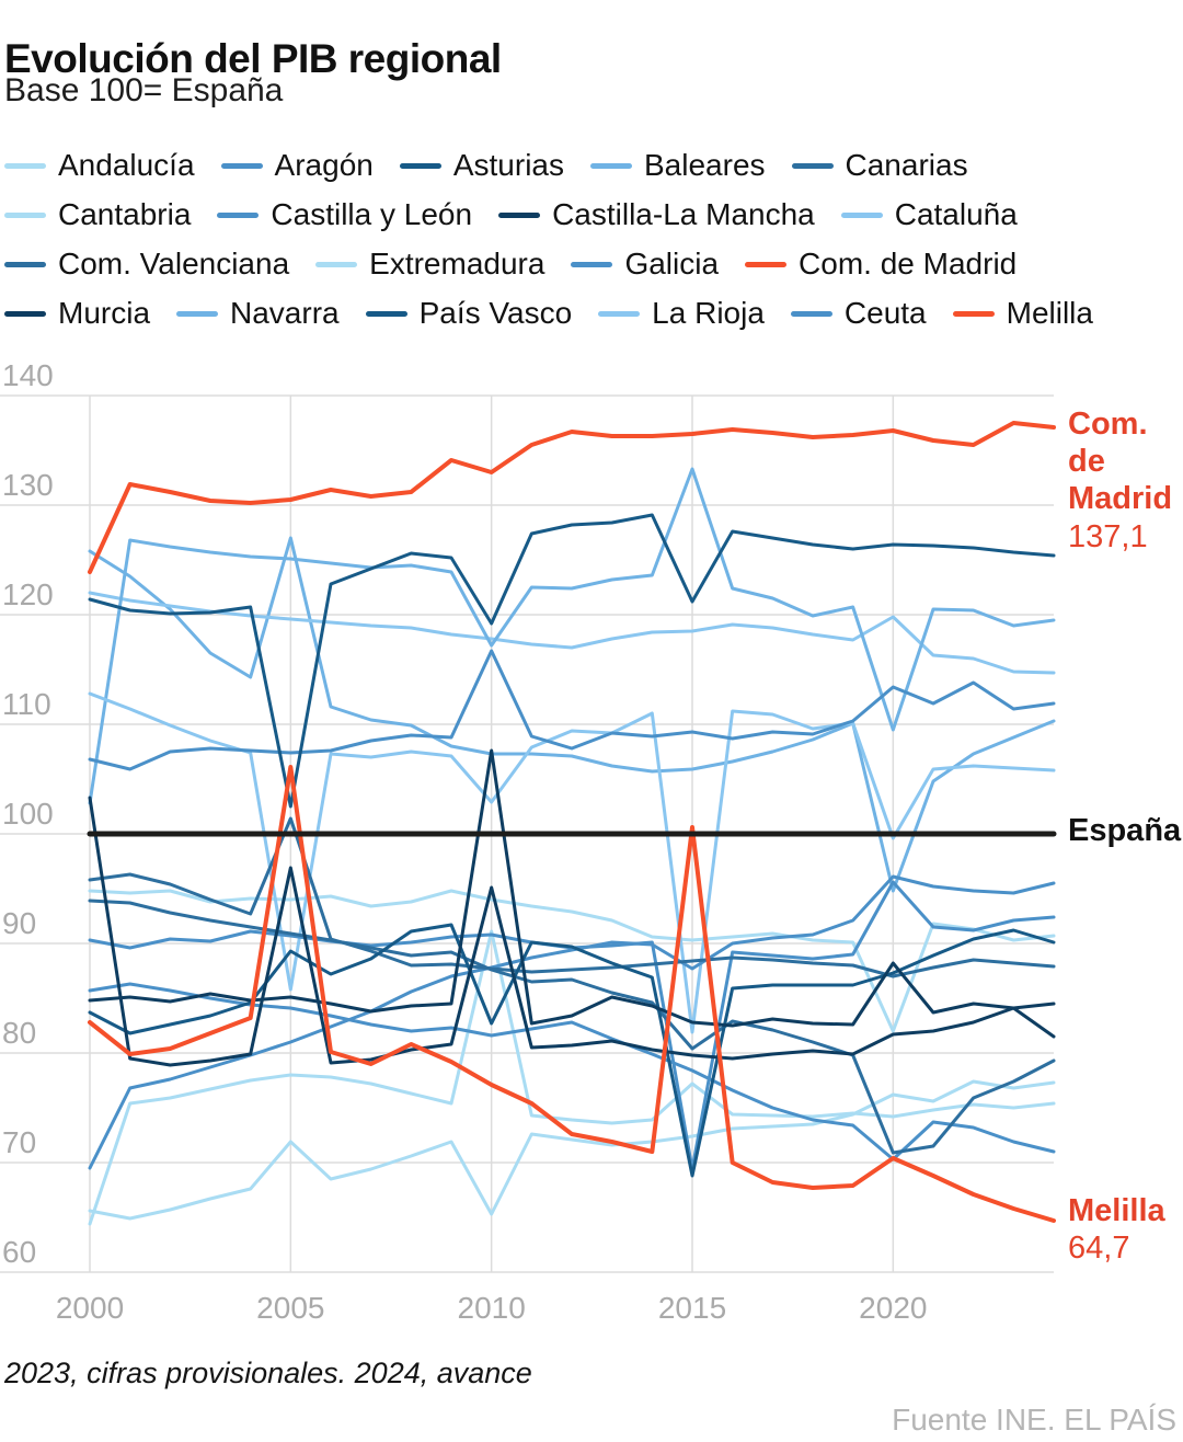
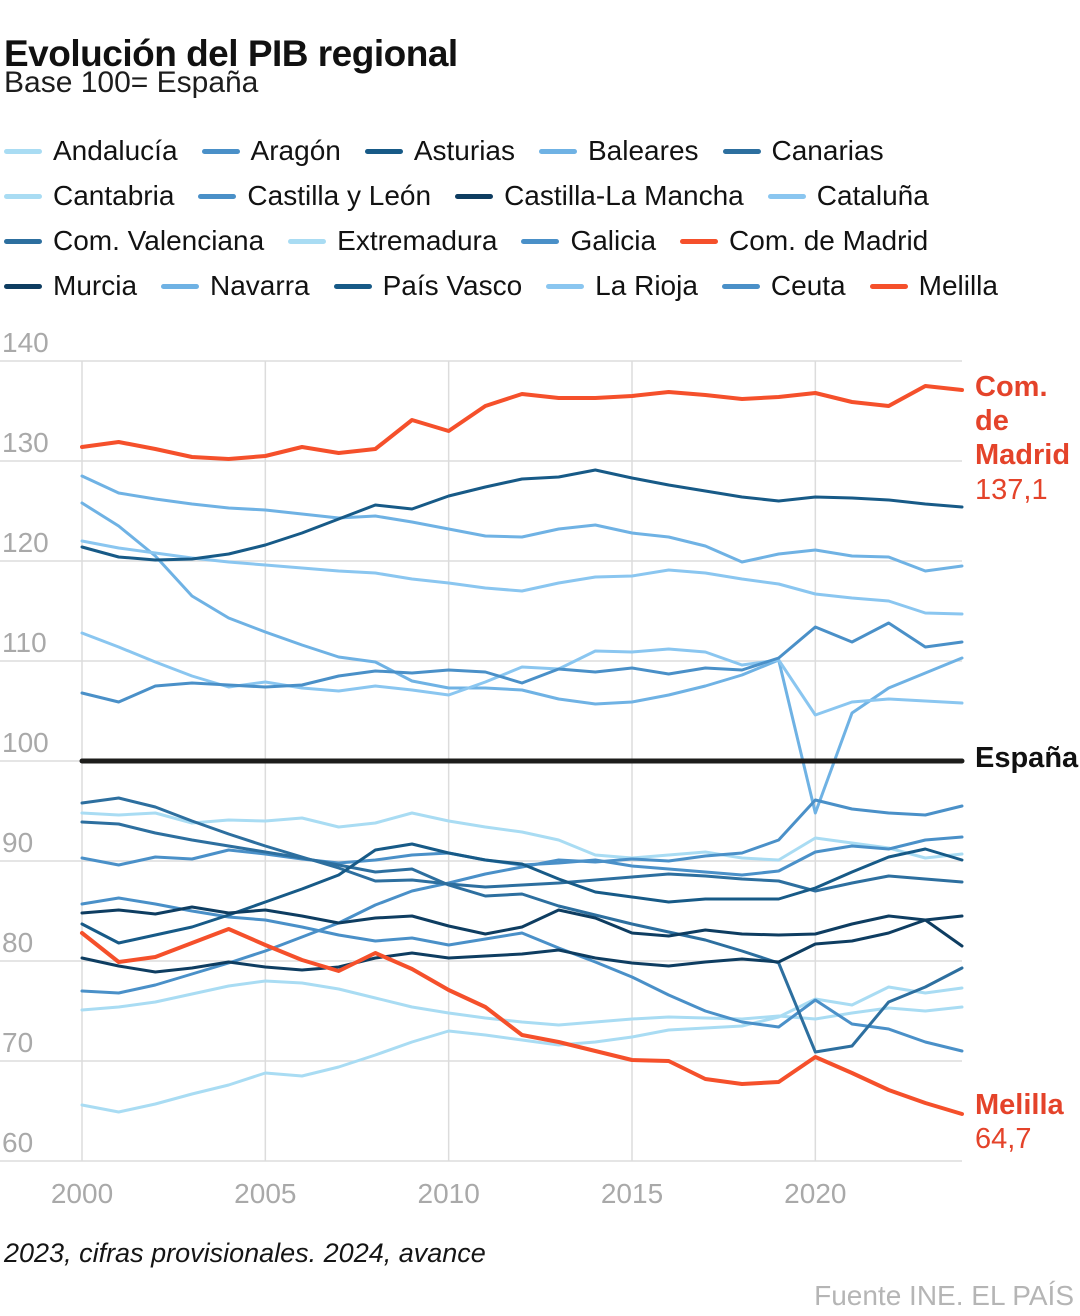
Andalucía/2000: 64.4 -> 75.1
Castilla-La Mancha/2000: 103.3 -> 80.3
Galicia/2000: 69.5 -> 77.0
Com. de Madrid/2000: 123.9 -> 131.4
Navarra/2000: 102.8 -> 128.5
Asturias/2005: 89.3 -> 85.9
Baleares/2005: 127.0 -> 112.9
Castilla-La Mancha/2005: 96.9 -> 79.4
Com. Valenciana/2005: 101.4 -> 91.5
Extremadura/2005: 71.9 -> 68.8
País Vasco/2005: 102.5 -> 121.6
La Rioja/2005: 85.8 -> 107.9
Melilla/2005: 106.1 -> 81.6
Andalucía/2010: 91.1 -> 74.8
Aragón/2010: 116.7 -> 109.1
Asturias/2010: 82.7 -> 90.8
Castilla-La Mancha/2010: 95.1 -> 80.3
Extremadura/2010: 65.3 -> 73.0
Murcia/2010: 107.6 -> 83.5
Navarra/2010: 117.2 -> 123.2
País Vasco/2010: 119.2 -> 126.5
La Rioja/2010: 102.9 -> 106.6
Andalucía/2015: 77.2 -> 74.2
Asturias/2015: 68.8 -> 86.4
Canarias/2015: 80.4 -> 83.7
Castilla y León/2015: 69.4 -> 89.5
Galicia/2015: 87.7 -> 90.2
Navarra/2015: 133.3 -> 122.8
País Vasco/2015: 121.2 -> 128.3
La Rioja/2015: 81.9 -> 110.9
Melilla/2015: 100.6 -> 70.1
Cantabria/2020: 82.0 -> 92.3
Castilla y León/2020: 95.6 -> 90.9
Cataluña/2020: 119.8 -> 116.7
Murcia/2020: 88.2 -> 82.7
Navarra/2020: 109.5 -> 121.1
La Rioja/2020: 99.6 -> 104.6
Ceuta/2020: 70.3 -> 76.1
